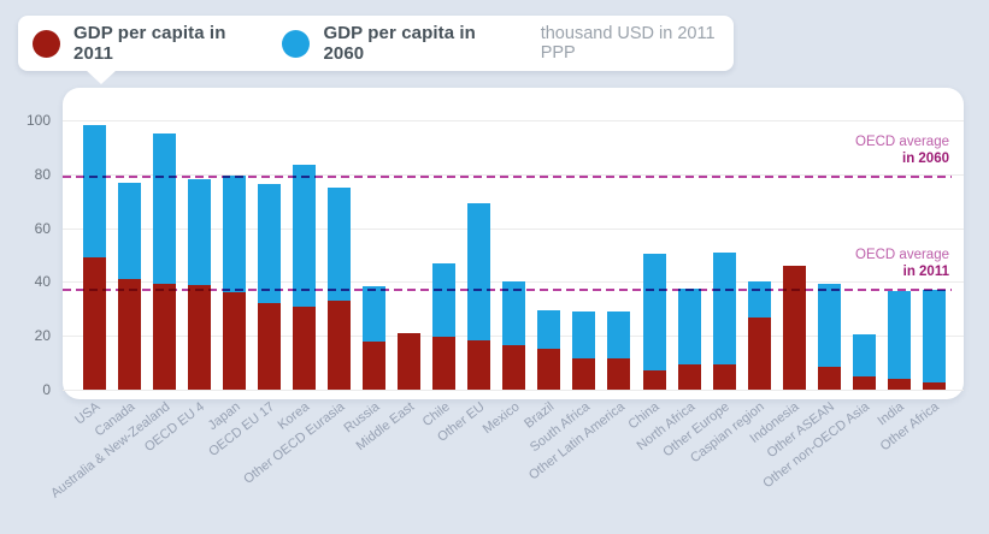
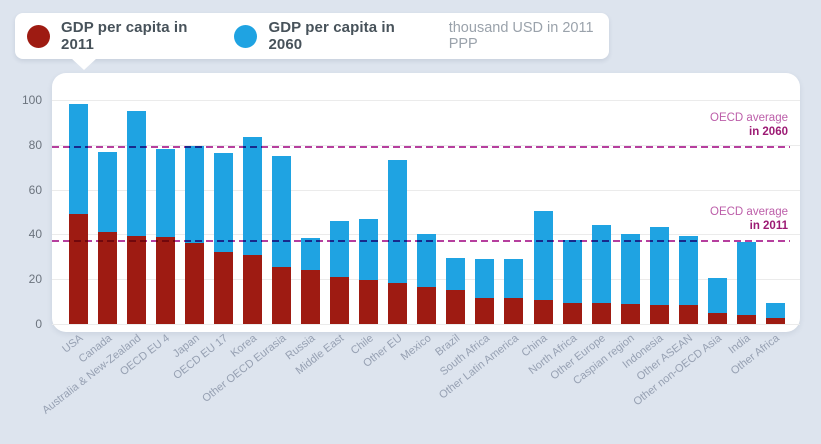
GDP per capita in 2011/Other OECD Eurasia: 33 -> 26
GDP per capita in 2011/Russia: 18 -> 24
GDP per capita in 2060/Middle East: 20 -> 46
GDP per capita in 2060/Other EU: 69 -> 73
GDP per capita in 2011/China: 7 -> 10
GDP per capita in 2060/Other Europe: 51 -> 44
GDP per capita in 2011/Caspian region: 27 -> 9
GDP per capita in 2011/Indonesia: 46 -> 8
GDP per capita in 2060/Other Africa: 37 -> 10
